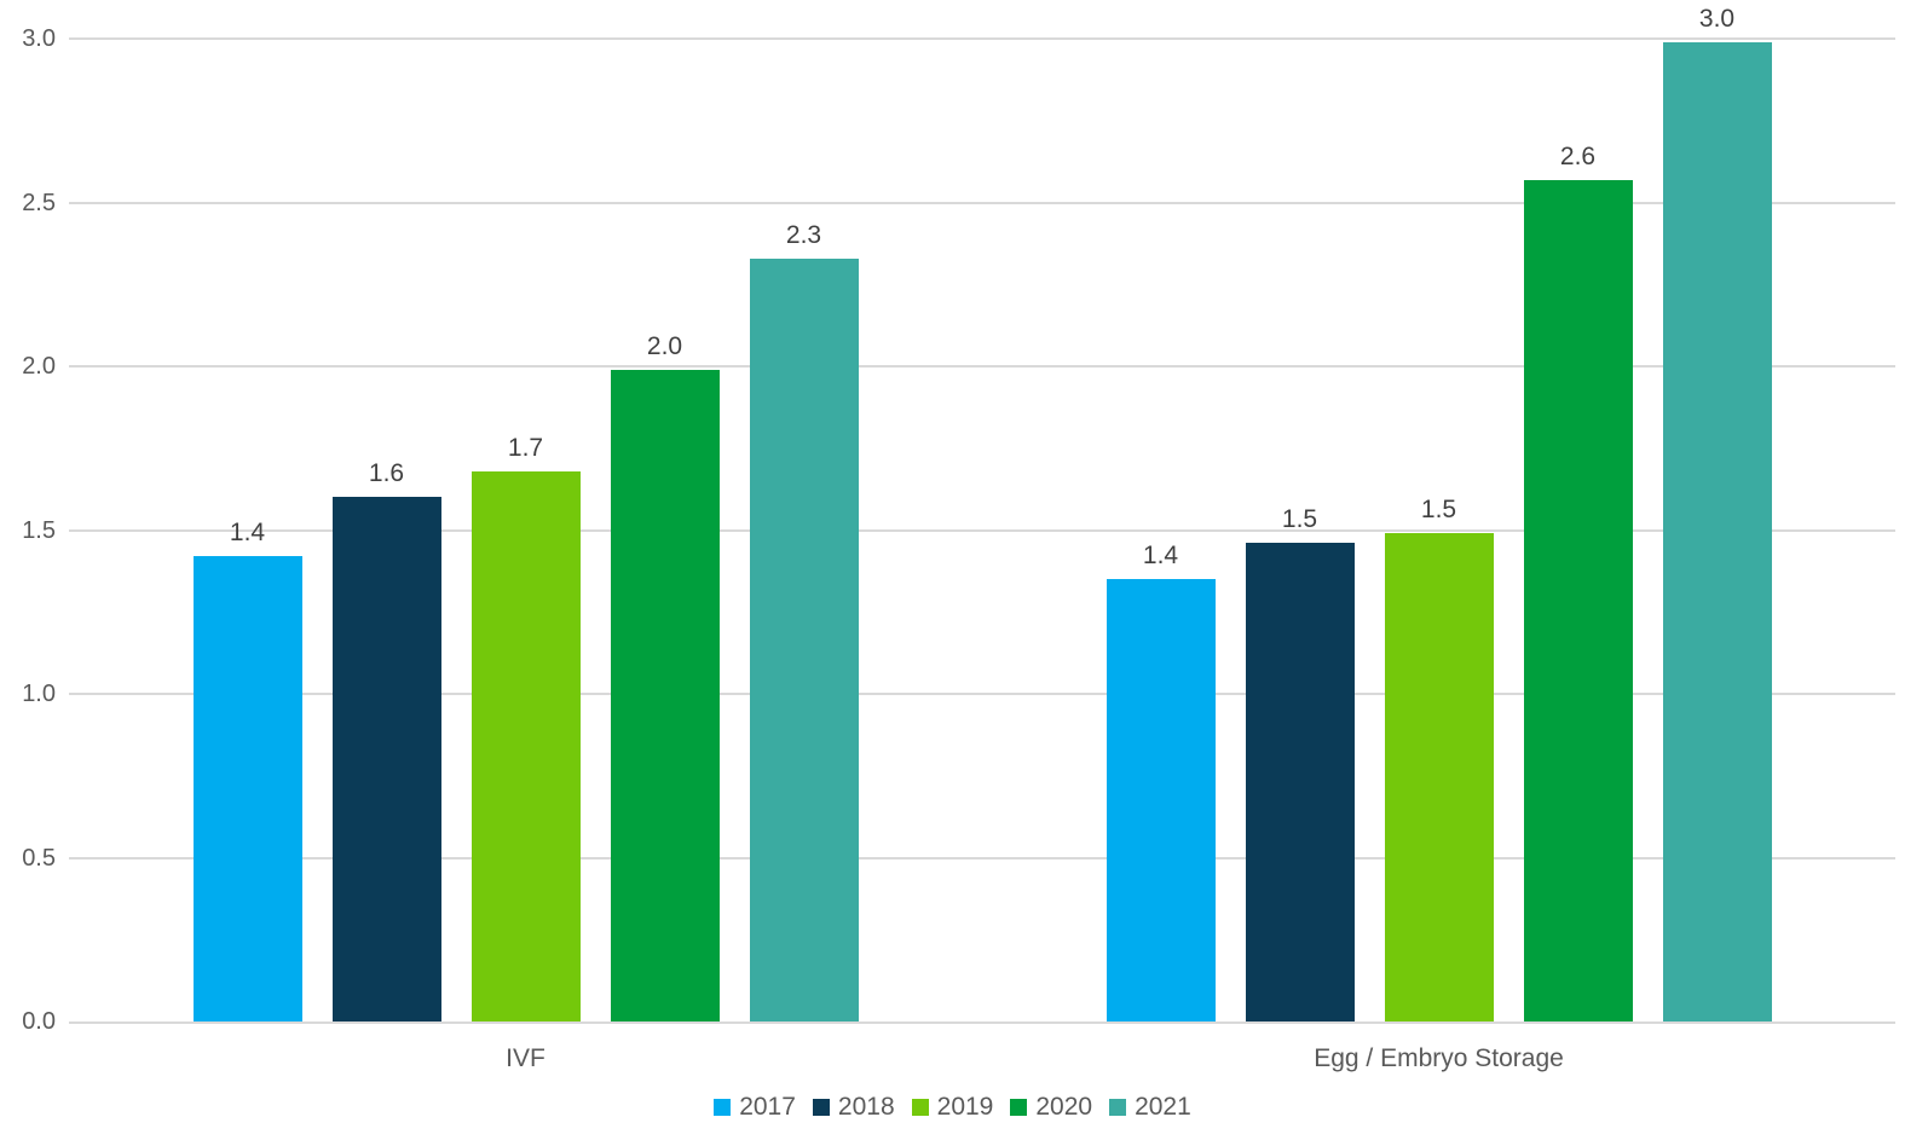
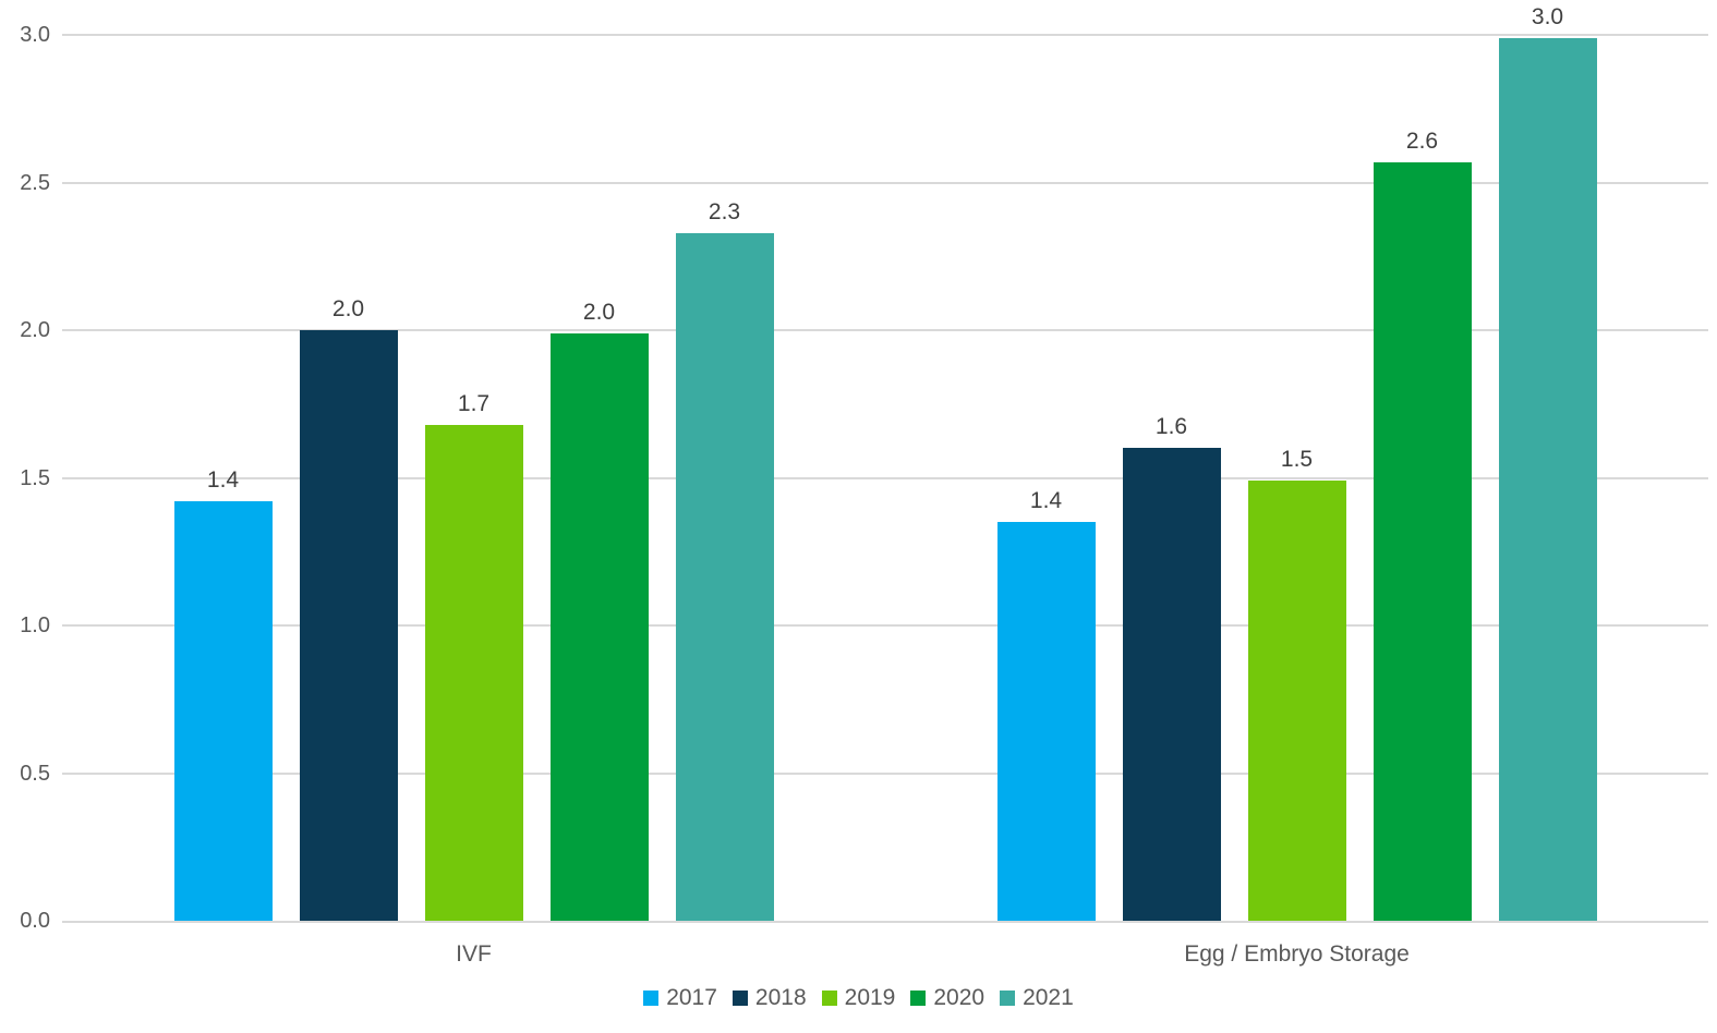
2018/IVF: 1.6 -> 2.0
2018/Egg / Embryo Storage: 1.5 -> 1.6
